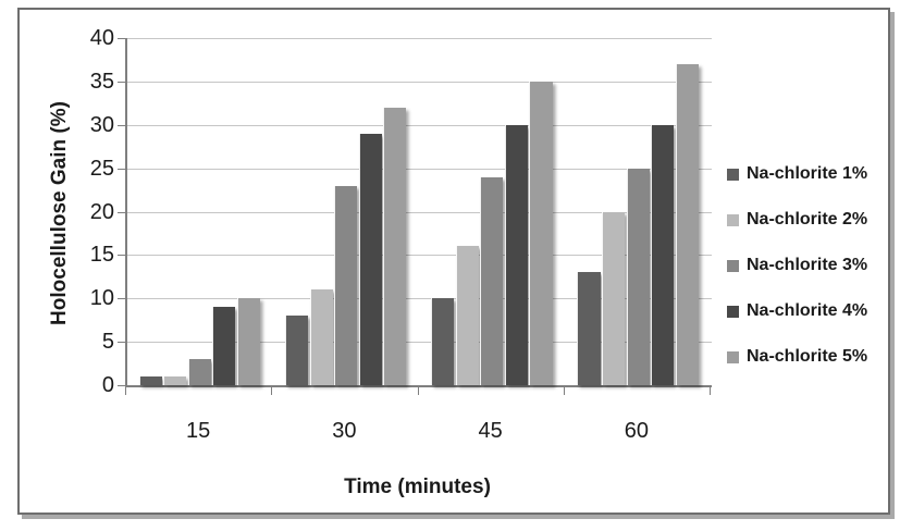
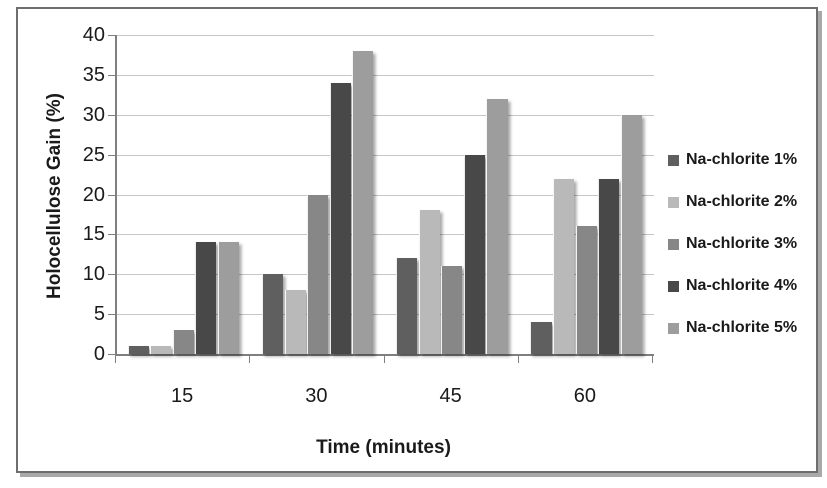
Na-chlorite 4%/15: 9 -> 14
Na-chlorite 5%/15: 10 -> 14
Na-chlorite 1%/30: 8 -> 10
Na-chlorite 2%/30: 11 -> 8
Na-chlorite 3%/30: 23 -> 20
Na-chlorite 4%/30: 29 -> 34
Na-chlorite 5%/30: 32 -> 38
Na-chlorite 1%/45: 10 -> 12
Na-chlorite 2%/45: 16 -> 18
Na-chlorite 3%/45: 24 -> 11
Na-chlorite 4%/45: 30 -> 25
Na-chlorite 5%/45: 35 -> 32
Na-chlorite 1%/60: 13 -> 4
Na-chlorite 2%/60: 20 -> 22
Na-chlorite 3%/60: 25 -> 16
Na-chlorite 4%/60: 30 -> 22
Na-chlorite 5%/60: 37 -> 30
